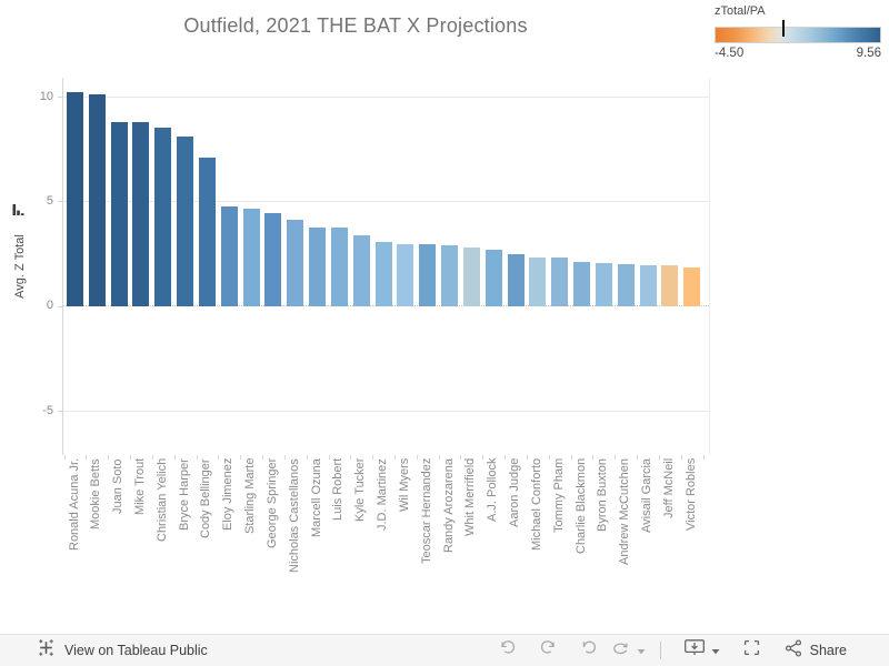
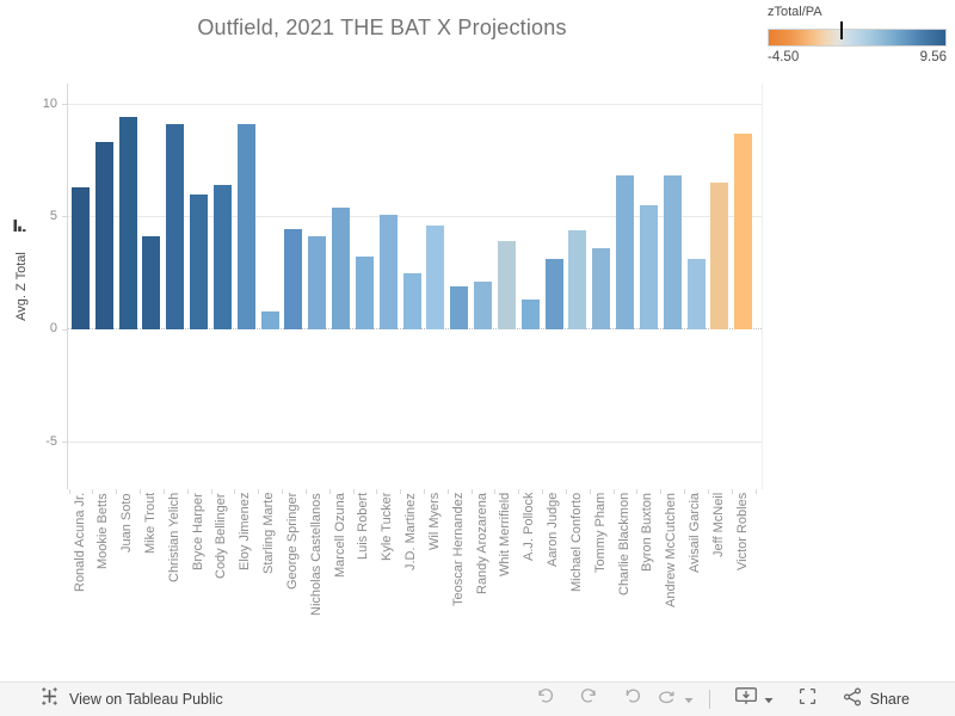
Ronald Acuna Jr.: 10.2 -> 6.3
Mookie Betts: 10.1 -> 8.3
Juan Soto: 8.8 -> 9.4
Mike Trout: 8.8 -> 4.1
Christian Yelich: 8.5 -> 9.1
Bryce Harper: 8.1 -> 6.0
Cody Bellinger: 7.1 -> 6.4
Eloy Jimenez: 4.8 -> 9.1
Starling Marte: 4.7 -> 0.8
Marcell Ozuna: 3.8 -> 5.4
Luis Robert: 3.8 -> 3.2
Kyle Tucker: 3.4 -> 5.1
J.D. Martinez: 3.0 -> 2.5
Wil Myers: 3.0 -> 4.6
Teoscar Hernandez: 3.0 -> 1.9
Randy Arozarena: 2.9 -> 2.1
Whit Merrifield: 2.8 -> 3.9
A.J. Pollock: 2.7 -> 1.3
Aaron Judge: 2.5 -> 3.1
Michael Conforto: 2.4 -> 4.4
Tommy Pham: 2.3 -> 3.6
Charlie Blackmon: 2.1 -> 6.8
Byron Buxton: 2.0 -> 5.5
Andrew McCutchen: 2.0 -> 6.8
Avisail Garcia: 1.9 -> 3.1
Jeff McNeil: 1.9 -> 6.5
Victor Robles: 1.9 -> 8.7
